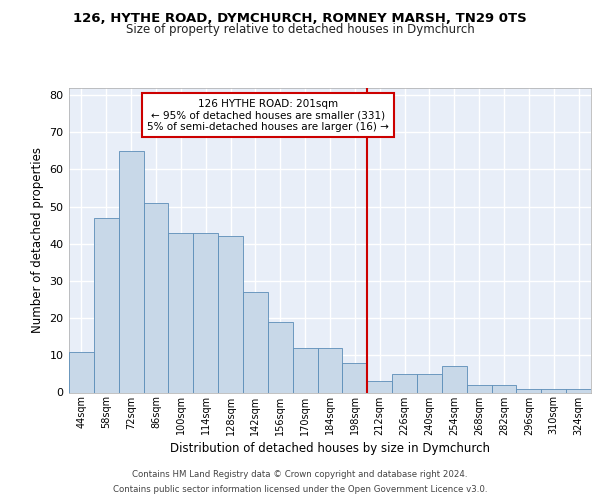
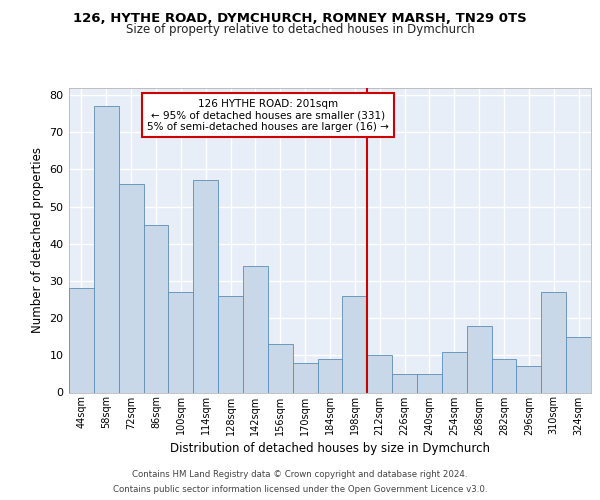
44sqm: 11 -> 28
58sqm: 47 -> 77
72sqm: 65 -> 56
86sqm: 51 -> 45
100sqm: 43 -> 27
114sqm: 43 -> 57
128sqm: 42 -> 26
142sqm: 27 -> 34
156sqm: 19 -> 13
170sqm: 12 -> 8
184sqm: 12 -> 9
198sqm: 8 -> 26
212sqm: 3 -> 10
254sqm: 7 -> 11
268sqm: 2 -> 18
282sqm: 2 -> 9
296sqm: 1 -> 7
310sqm: 1 -> 27
324sqm: 1 -> 15
